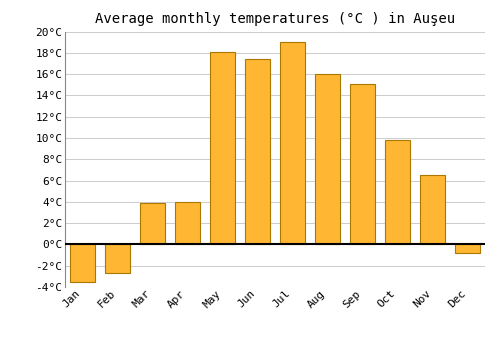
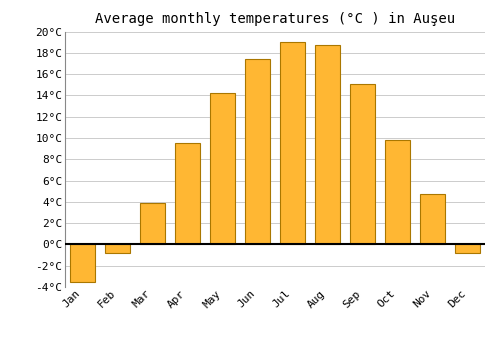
Feb: -2.7°C -> -0.8°C
Apr: 4.0°C -> 9.5°C
May: 18.1°C -> 14.2°C
Aug: 16.0°C -> 18.7°C
Nov: 6.5°C -> 4.7°C
